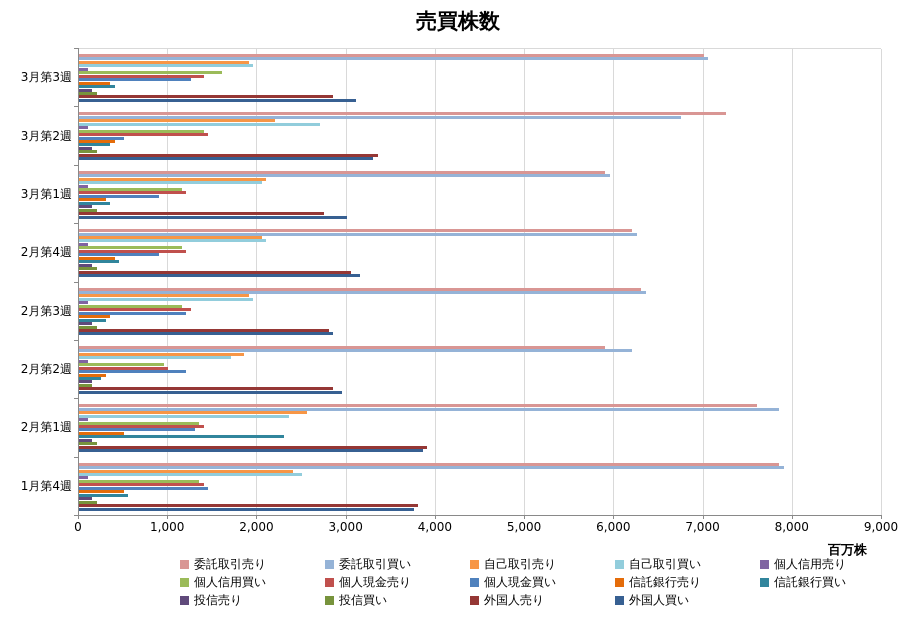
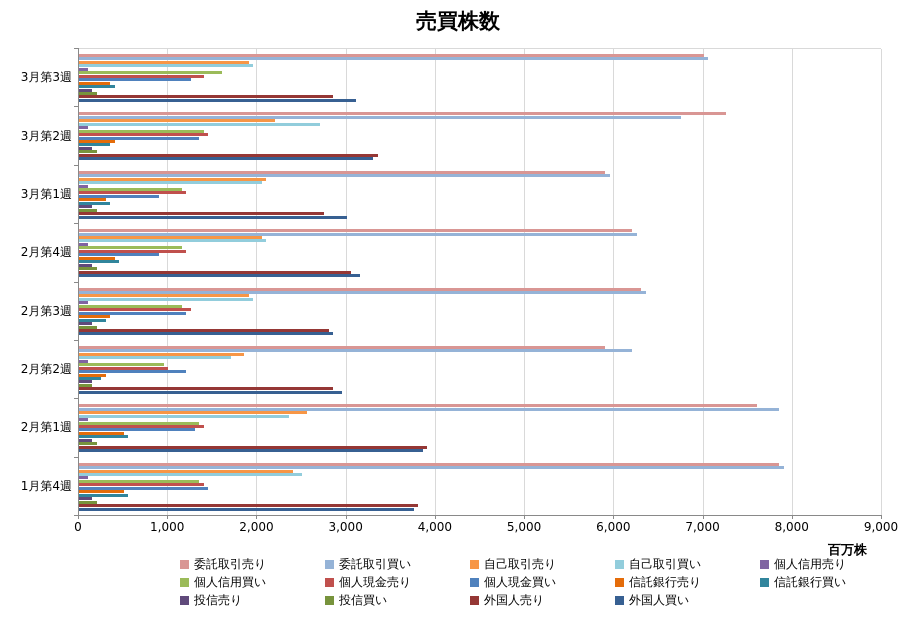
個人現金買い/3月第2週: 500 -> 1400
信託銀行買い/2月第1週: 2300 -> 600
